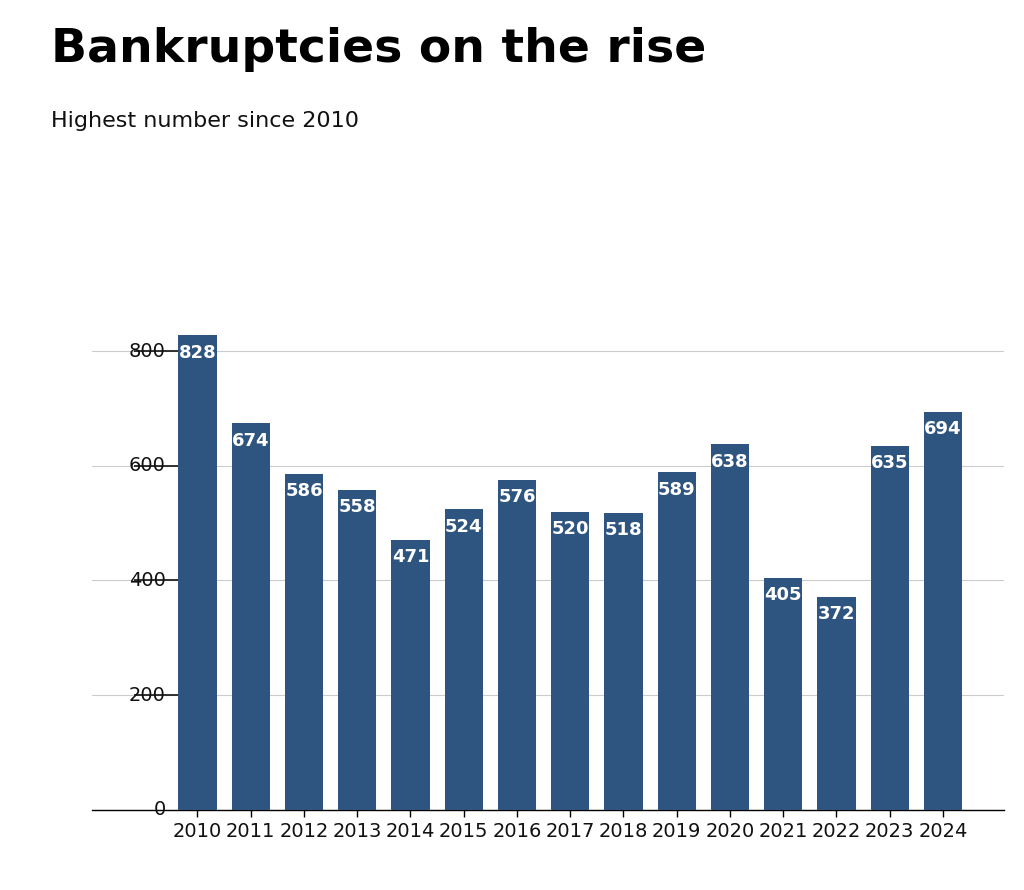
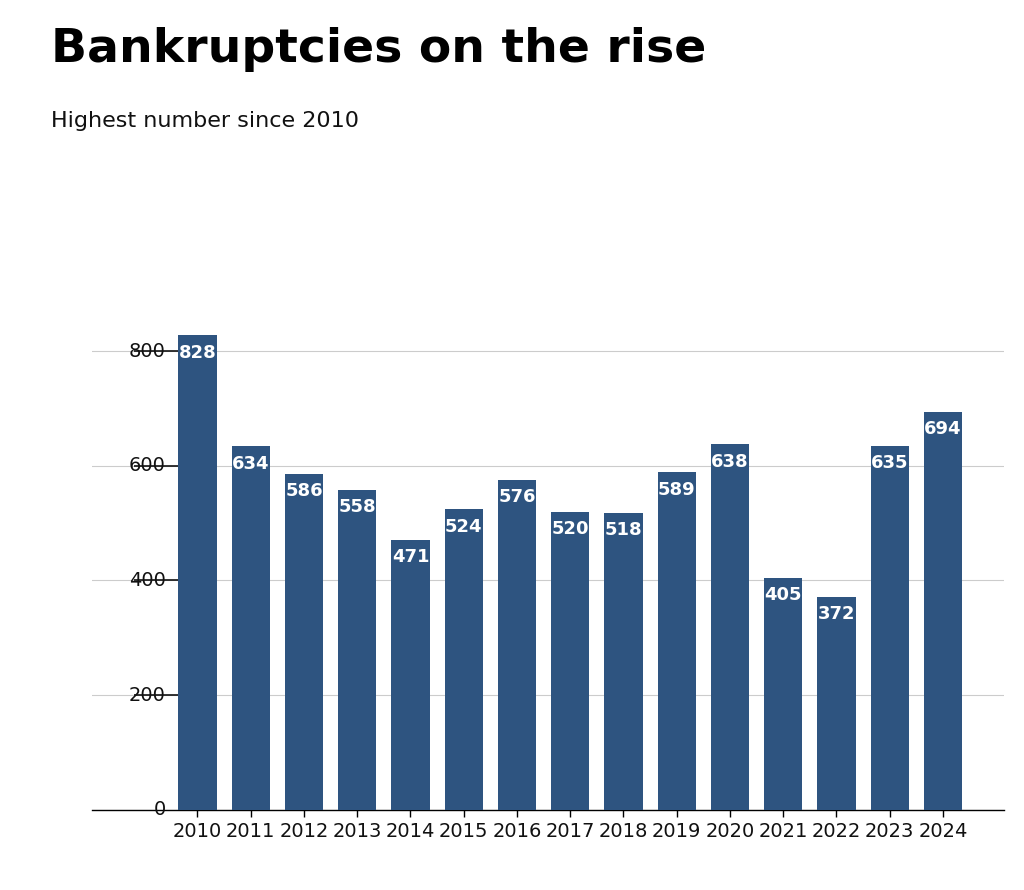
2011: 674 -> 634
